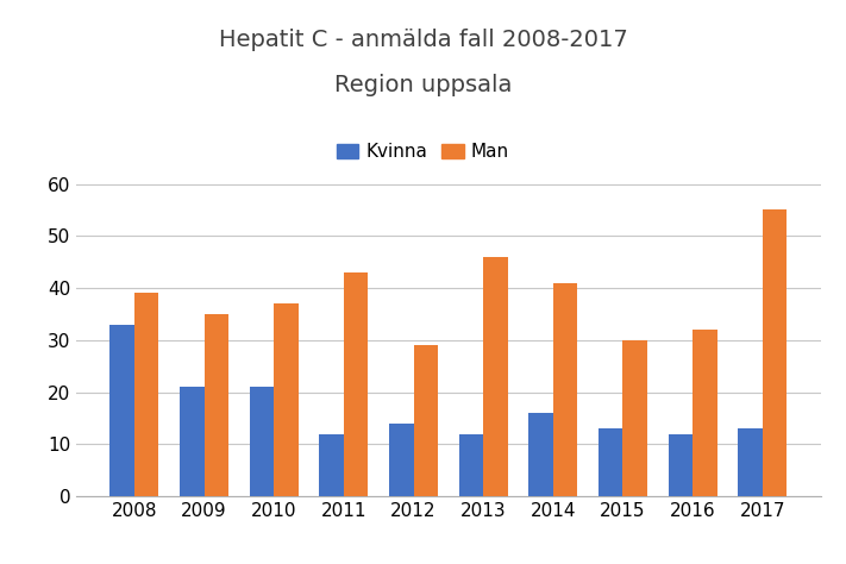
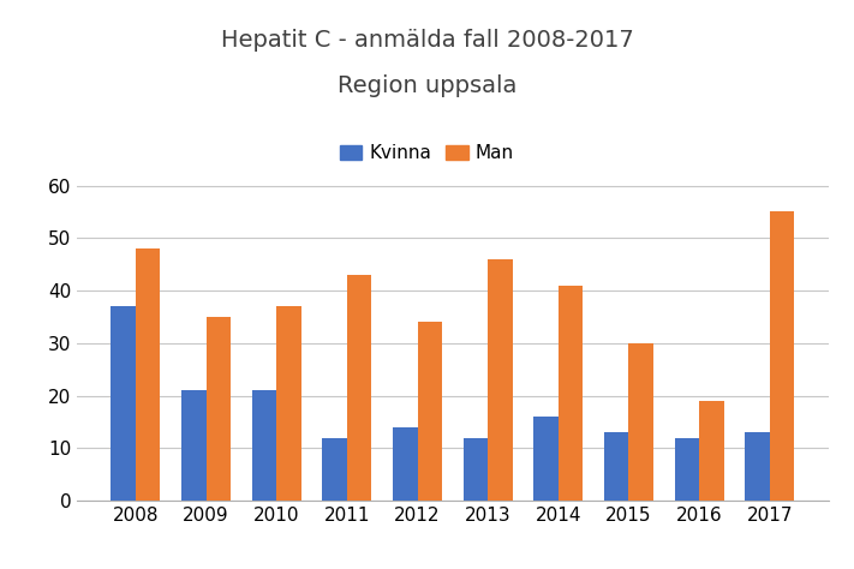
Kvinna/2008: 33 -> 37
Man/2008: 39 -> 48
Man/2012: 29 -> 34
Man/2016: 32 -> 19
